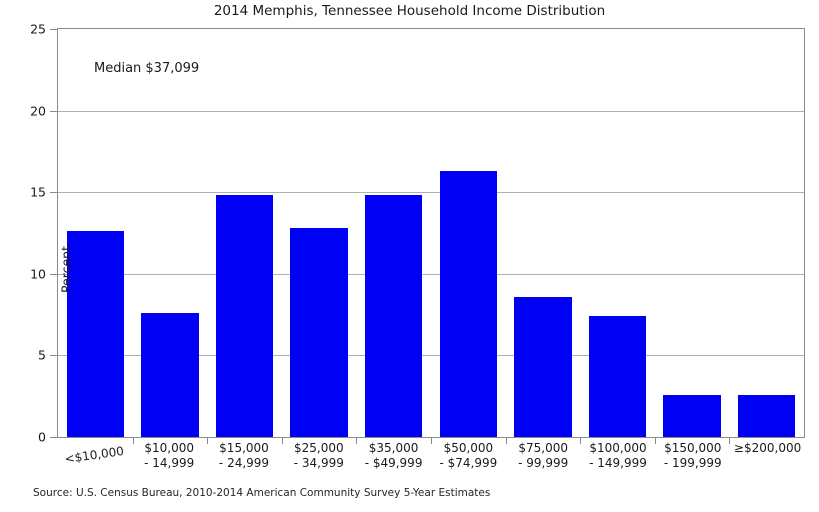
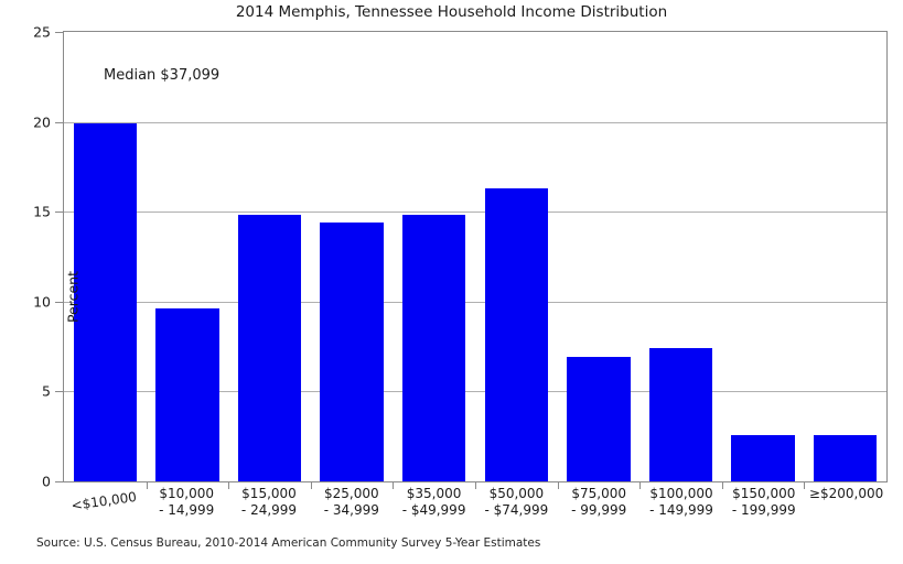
<$10,000: 12.6 -> 19.9
$10,000 - 14,999: 7.6 -> 9.6
$25,000 - 34,999: 12.8 -> 14.4
$75,000 - 99,999: 8.6 -> 6.9
